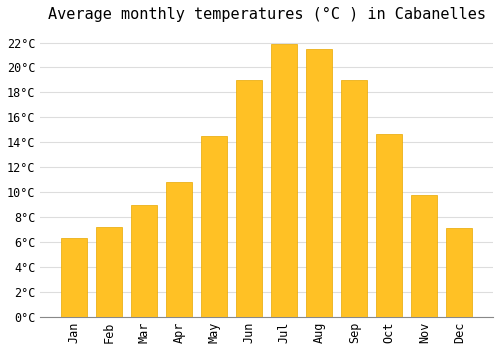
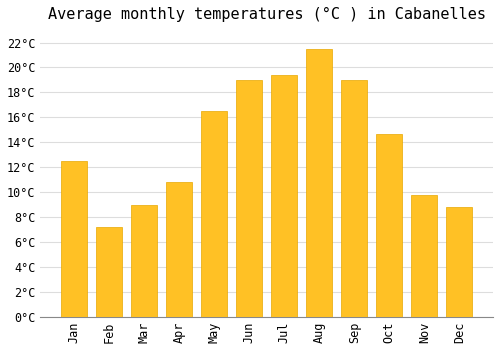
Jan: 6.3°C -> 12.5°C
May: 14.5°C -> 16.5°C
Jul: 21.9°C -> 19.4°C
Dec: 7.1°C -> 8.8°C
